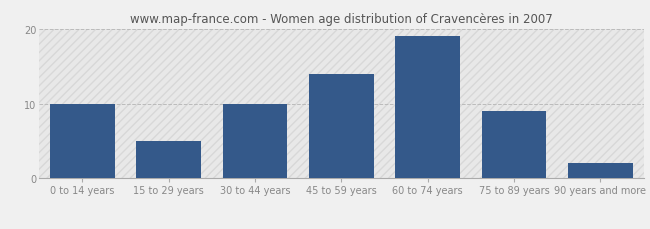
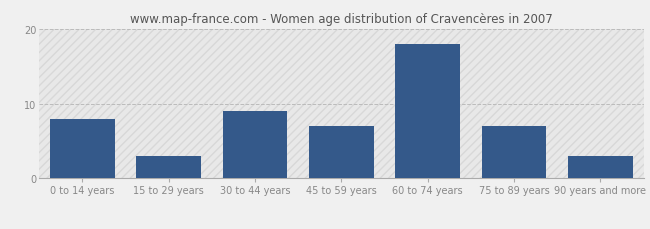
0 to 14 years: 10 -> 8
15 to 29 years: 5 -> 3
30 to 44 years: 10 -> 9
45 to 59 years: 14 -> 7
60 to 74 years: 19 -> 18
75 to 89 years: 9 -> 7
90 years and more: 2 -> 3
